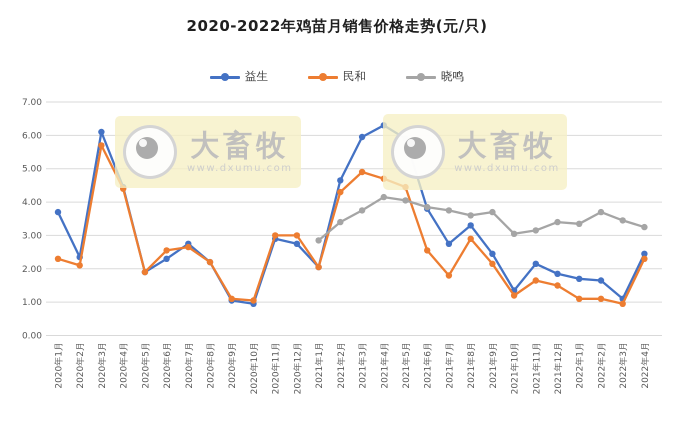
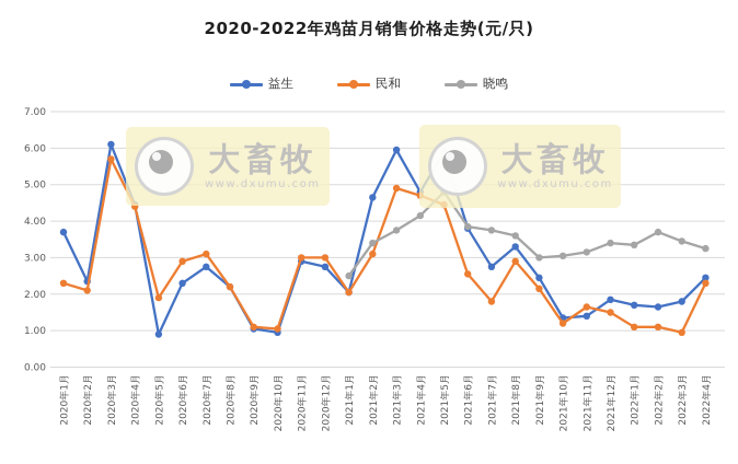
益生/2020年5月: 1.9 -> 0.9
民和/2020年6月: 2.5 -> 2.9
民和/2020年7月: 2.6 -> 3.1
晓鸣/2021年1月: 2.9 -> 2.5
民和/2021年2月: 4.3 -> 3.1
益生/2021年4月: 6.3 -> 4.8
晓鸣/2021年5月: 4.0 -> 4.8
晓鸣/2021年9月: 3.7 -> 3.0
益生/2021年11月: 2.1 -> 1.4
益生/2022年3月: 1.1 -> 1.8
